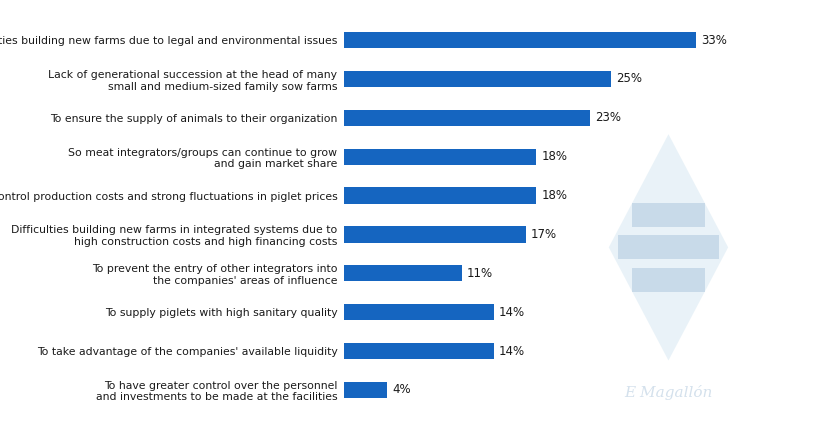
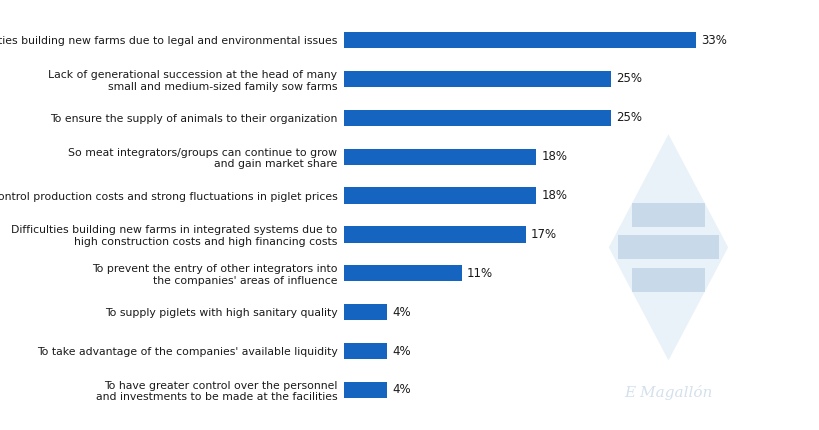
To ensure the supply of animals to their organization: 23% -> 25%
To supply piglets with high sanitary quality: 14% -> 4%
To take advantage of the companies' available liquidity: 14% -> 4%
